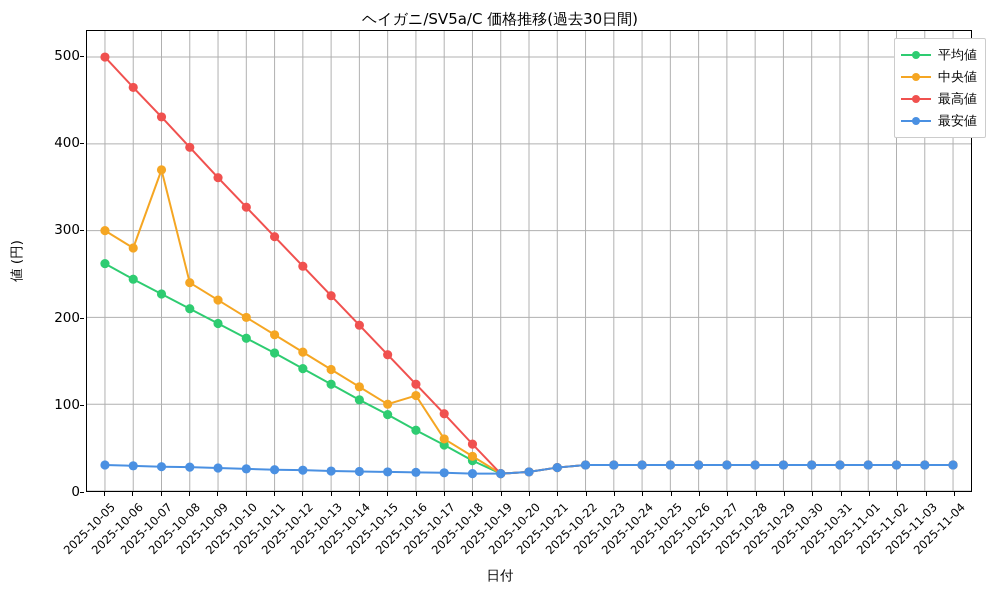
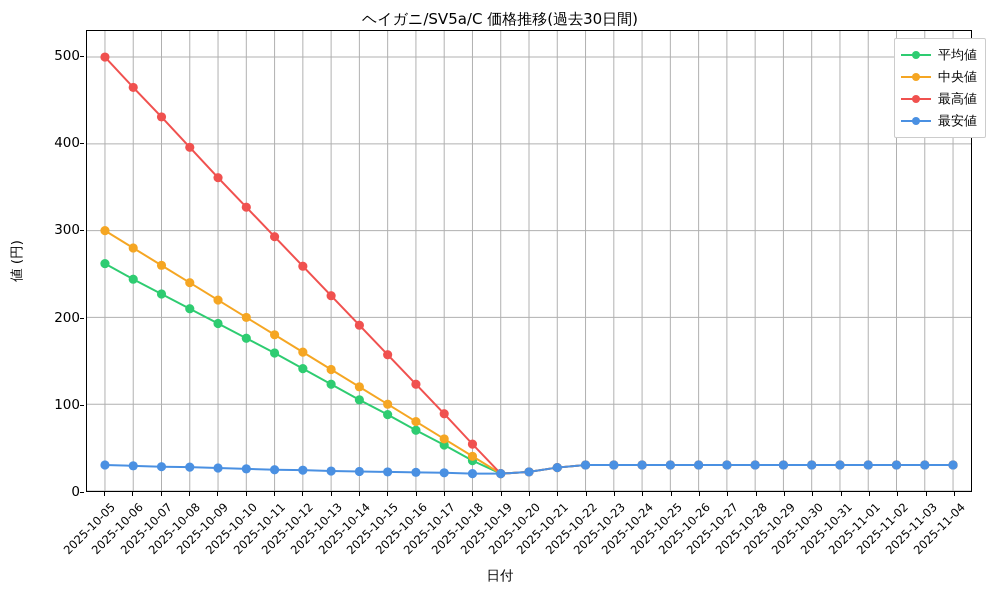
中央値/2025-10-07: 370 -> 260
中央値/2025-10-16: 110 -> 80
